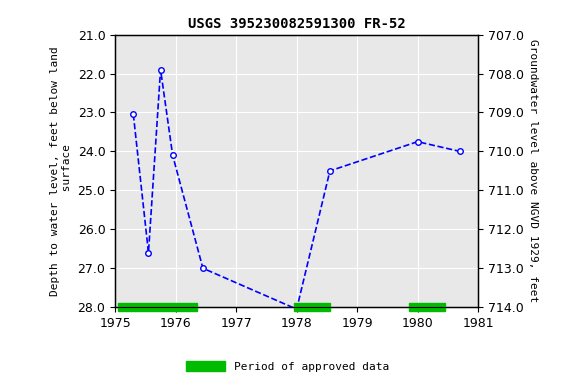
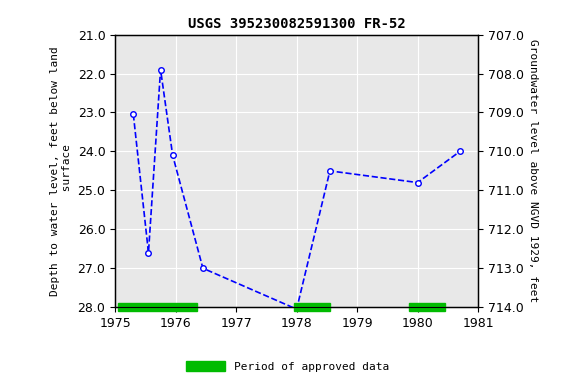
1980: 23.75 -> 24.80
